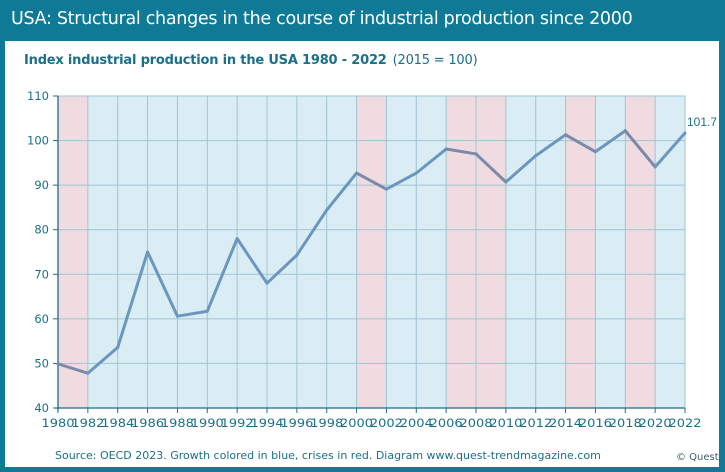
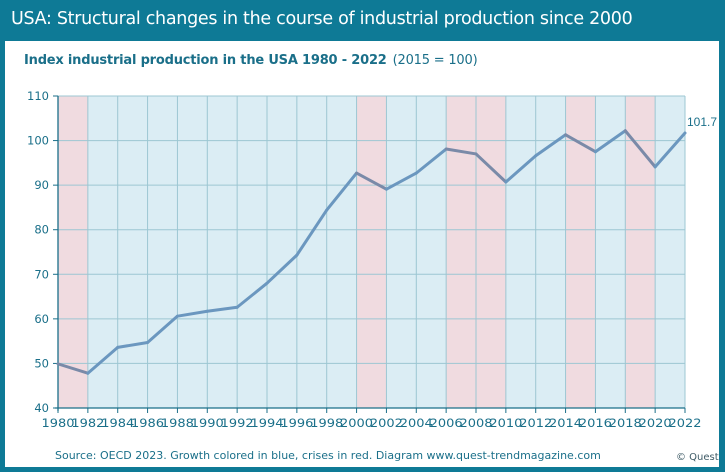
1986: 75 -> 55
1992: 78 -> 63
